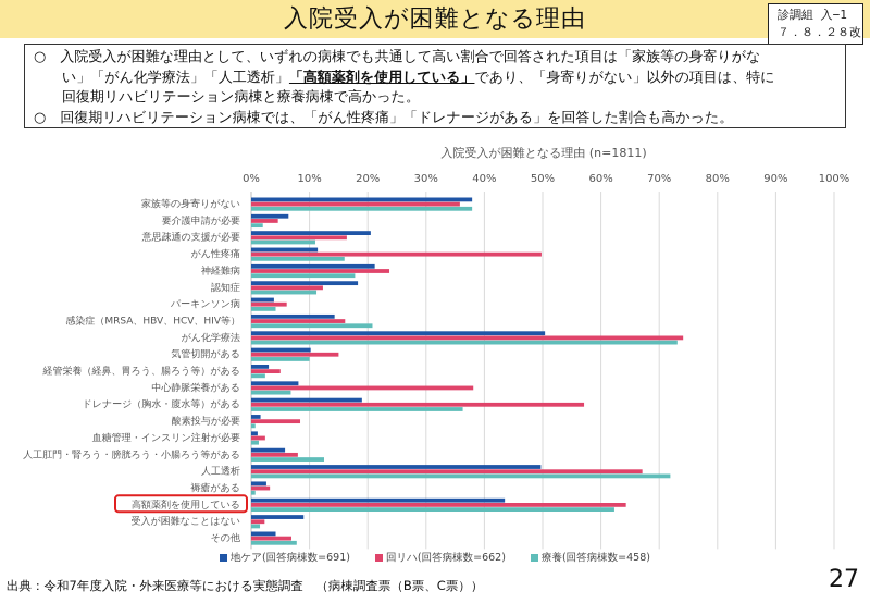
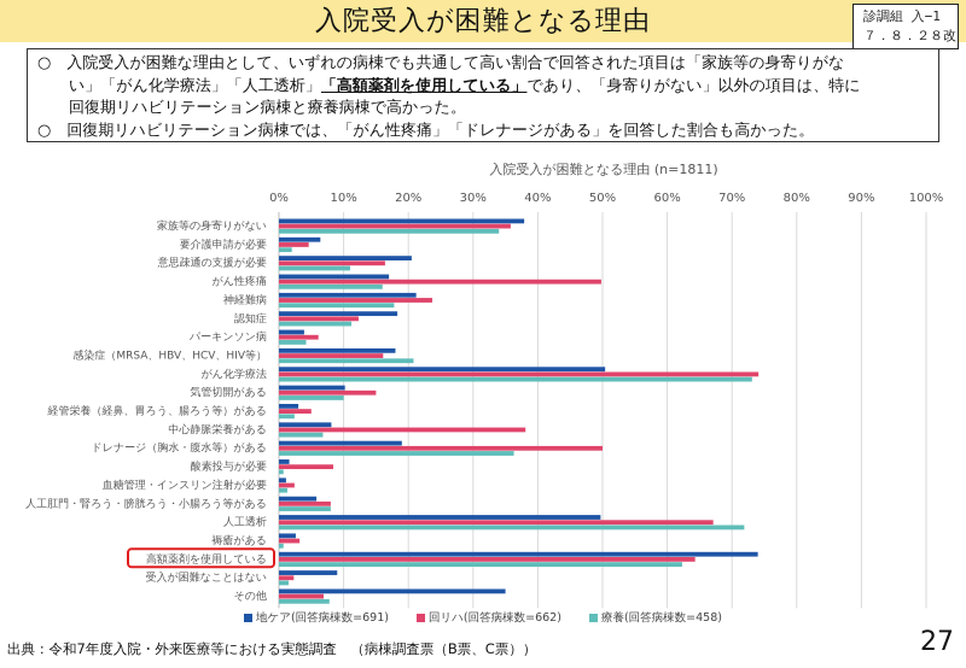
療養(回答病棟数=458)/家族等の身寄りがない: 38% -> 34%
地ケア(回答病棟数=691)/がん性疼痛: 11% -> 17%
地ケア(回答病棟数=691)/感染症（MRSA、HBV、HCV、HIV等）: 14% -> 18%
回リハ(回答病棟数=662)/ドレナージ（胸水・腹水等）がある: 57% -> 50%
療養(回答病棟数=458)/人工肛門・腎ろう・膀胱ろう・小腸ろう等がある: 12% -> 8%
地ケア(回答病棟数=691)/高額薬剤を使用している: 44% -> 74%
地ケア(回答病棟数=691)/その他: 4% -> 35%
